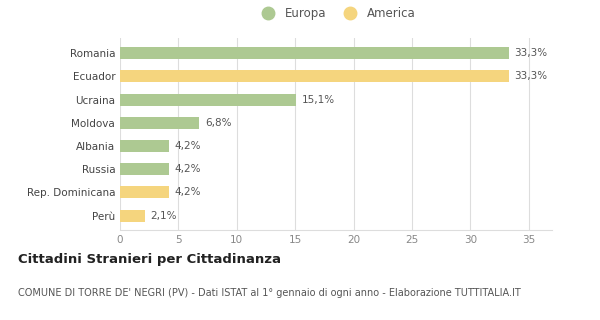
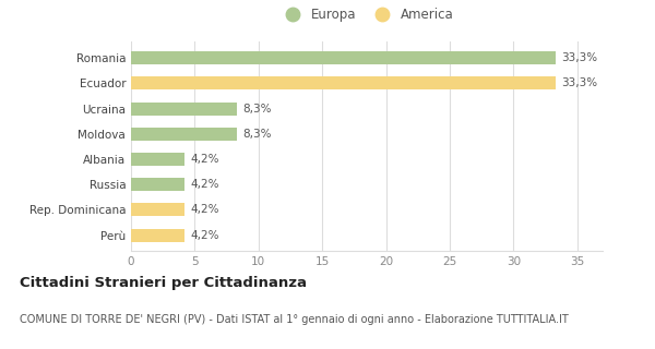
Ucraina: 15,1% -> 8,3%
Moldova: 6,8% -> 8,3%
Perù: 2,1% -> 4,2%
